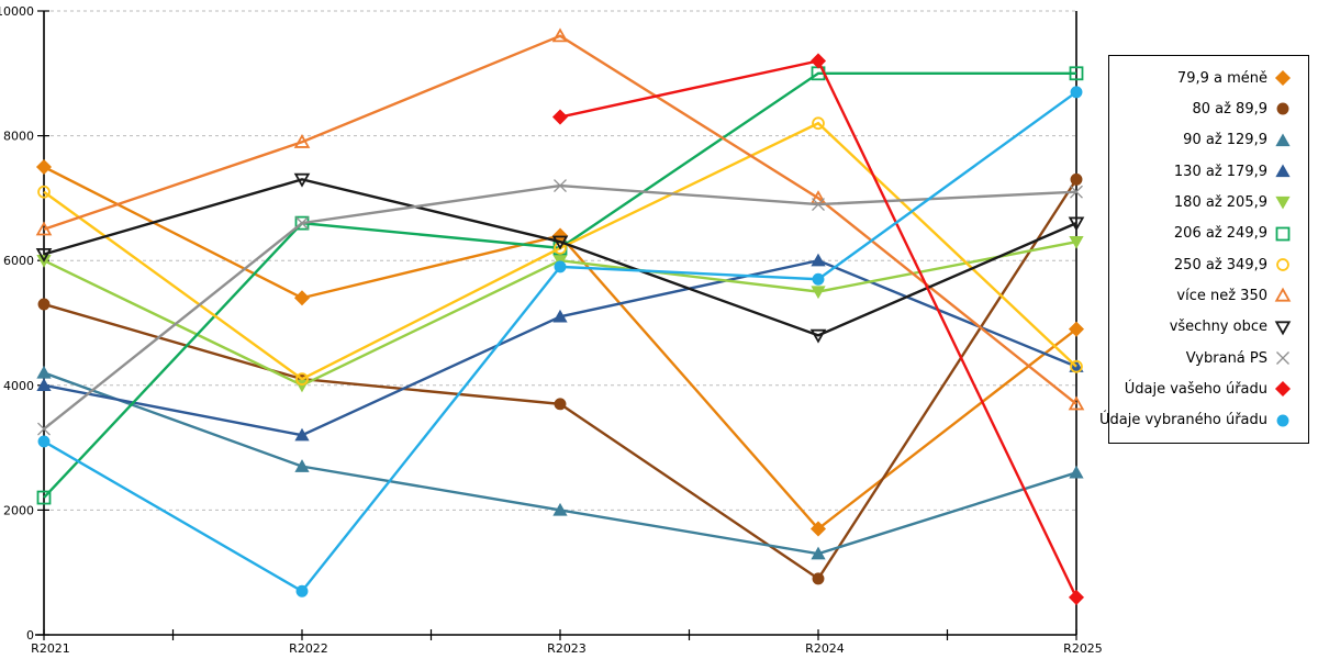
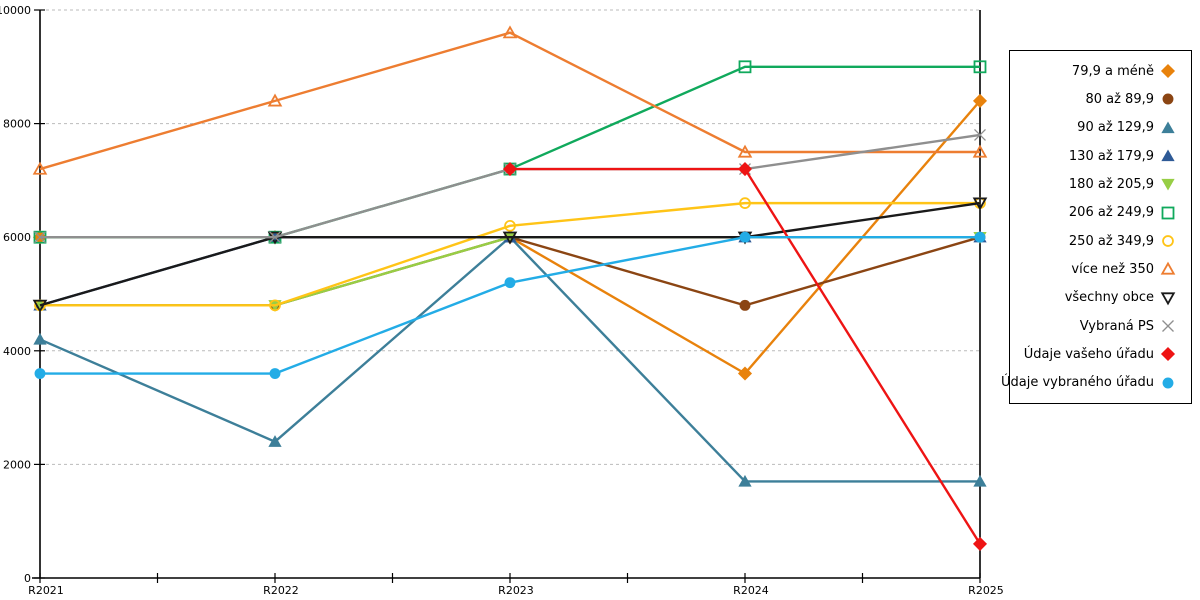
79,9 a méně/R2021: 7500 -> 6000
80 až 89,9/R2021: 5300 -> 4800
130 až 179,9/R2021: 4000 -> 4800
180 až 205,9/R2021: 6000 -> 4800
206 až 249,9/R2021: 2200 -> 6000
250 až 349,9/R2021: 7100 -> 4800
více než 350/R2021: 6500 -> 7200
všechny obce/R2021: 6100 -> 4800
Vybraná PS/R2021: 3300 -> 6000
Údaje vybraného úřadu/R2021: 3100 -> 3600
79,9 a méně/R2022: 5400 -> 6000
80 až 89,9/R2022: 4100 -> 4800
90 až 129,9/R2022: 2700 -> 2400
130 až 179,9/R2022: 3200 -> 6000
180 až 205,9/R2022: 4000 -> 4800
206 až 249,9/R2022: 6600 -> 6000
250 až 349,9/R2022: 4100 -> 4800
více než 350/R2022: 7900 -> 8400
všechny obce/R2022: 7300 -> 6000
Vybraná PS/R2022: 6600 -> 6000
Údaje vybraného úřadu/R2022: 700 -> 3600
79,9 a méně/R2023: 6400 -> 6000
80 až 89,9/R2023: 3700 -> 6000
90 až 129,9/R2023: 2000 -> 6000
130 až 179,9/R2023: 5100 -> 6000
206 až 249,9/R2023: 6200 -> 7200
všechny obce/R2023: 6300 -> 6000
Údaje vašeho úřadu/R2023: 8300 -> 7200
Údaje vybraného úřadu/R2023: 5900 -> 5200
79,9 a méně/R2024: 1700 -> 3600
80 až 89,9/R2024: 900 -> 4800
90 až 129,9/R2024: 1300 -> 1700
180 až 205,9/R2024: 5500 -> 6000
250 až 349,9/R2024: 8200 -> 6600
více než 350/R2024: 7000 -> 7500
všechny obce/R2024: 4800 -> 6000
Vybraná PS/R2024: 6900 -> 7200
Údaje vašeho úřadu/R2024: 9200 -> 7200
Údaje vybraného úřadu/R2024: 5700 -> 6000
79,9 a méně/R2025: 4900 -> 8400
80 až 89,9/R2025: 7300 -> 6000
90 až 129,9/R2025: 2600 -> 1700
130 až 179,9/R2025: 4300 -> 6000
180 až 205,9/R2025: 6300 -> 6000
250 až 349,9/R2025: 4300 -> 6600
více než 350/R2025: 3700 -> 7500
Vybraná PS/R2025: 7100 -> 7800
Údaje vybraného úřadu/R2025: 8700 -> 6000
